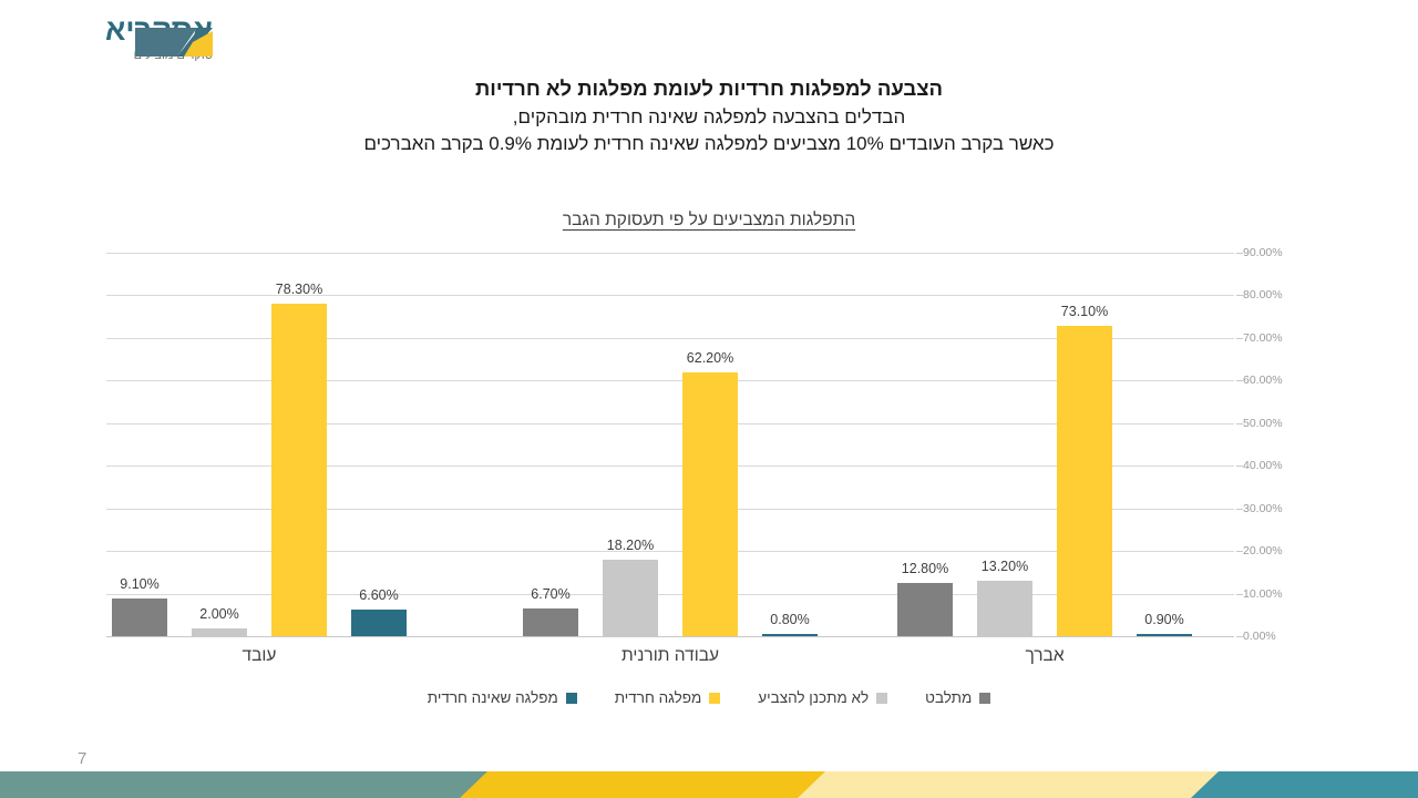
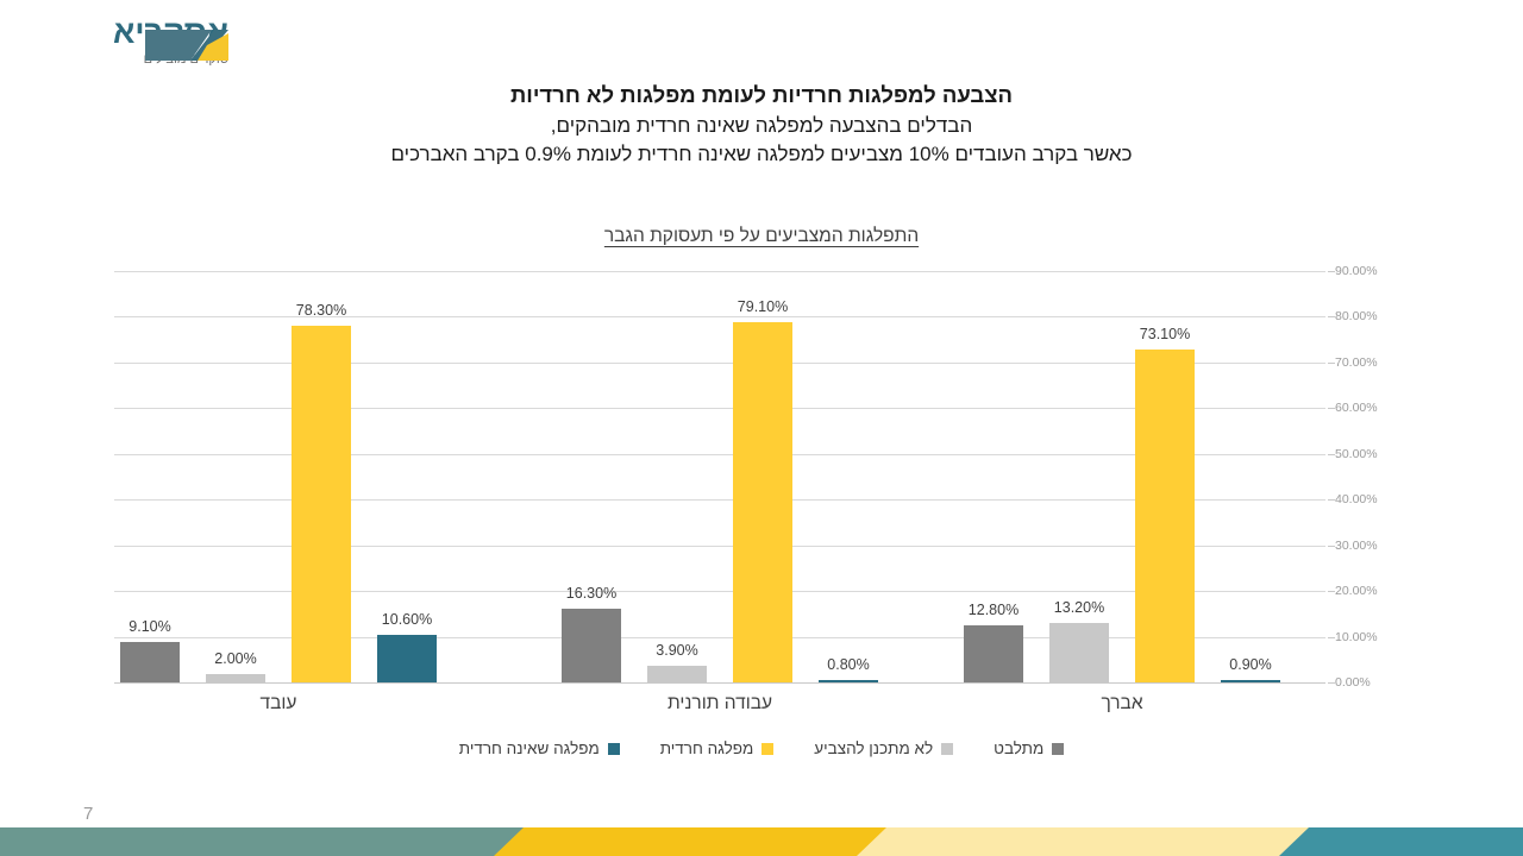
מפלגה שאינה חרדית/עובד: 6.60% -> 10.60%
מתלבט/עבודה תורנית: 6.70% -> 16.30%
לא מתכנן להצביע/עבודה תורנית: 18.20% -> 3.90%
מפלגה חרדית/עבודה תורנית: 62.20% -> 79.10%
